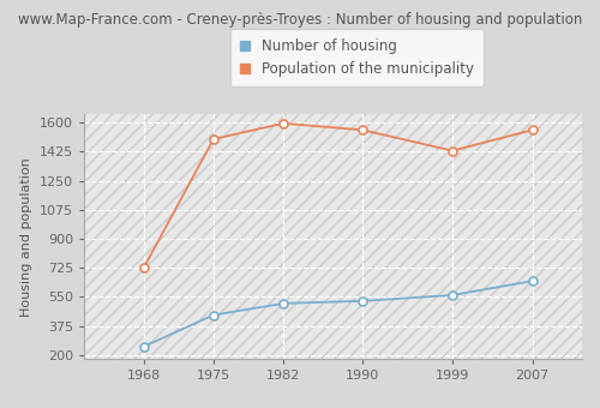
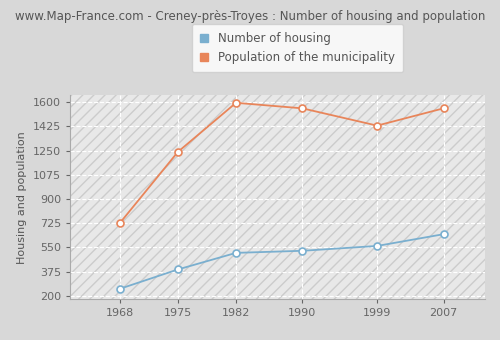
Number of housing/1975: 440 -> 390
Population of the municipality/1975: 1500 -> 1240
